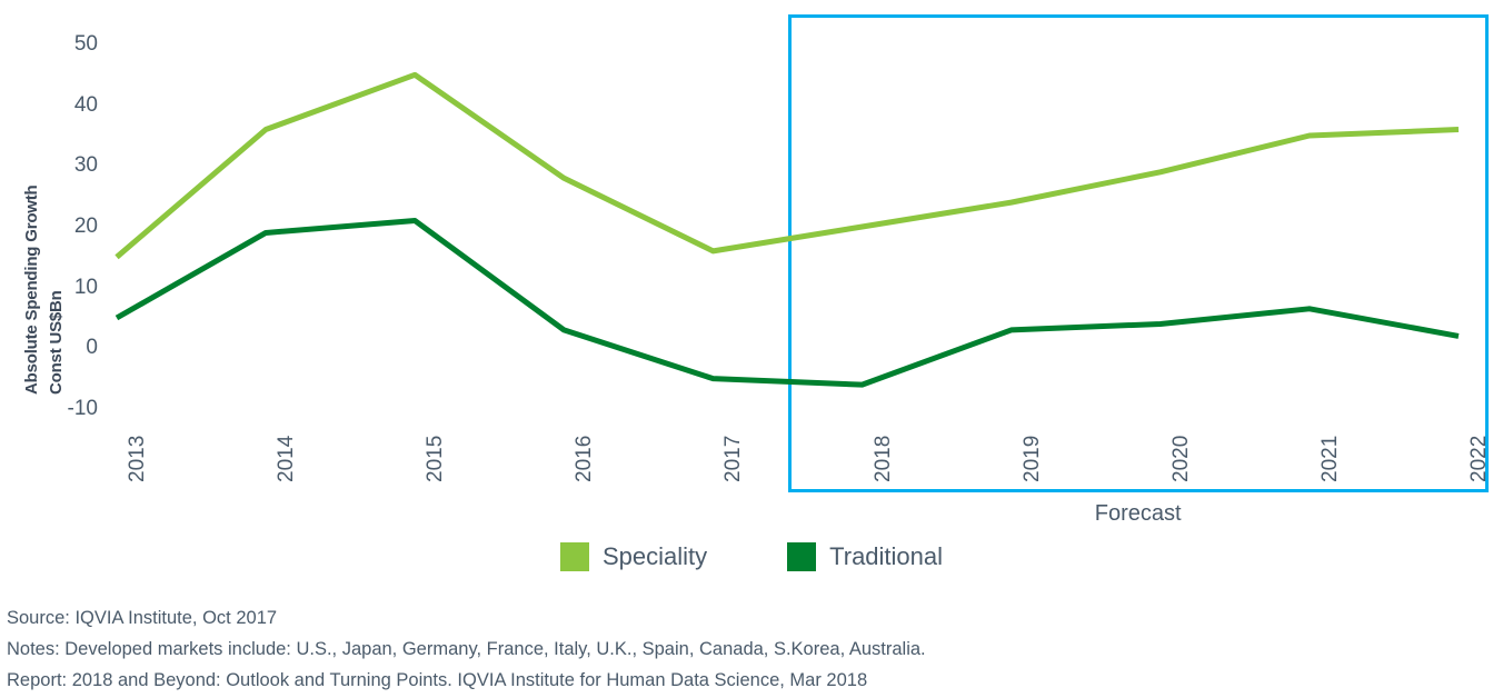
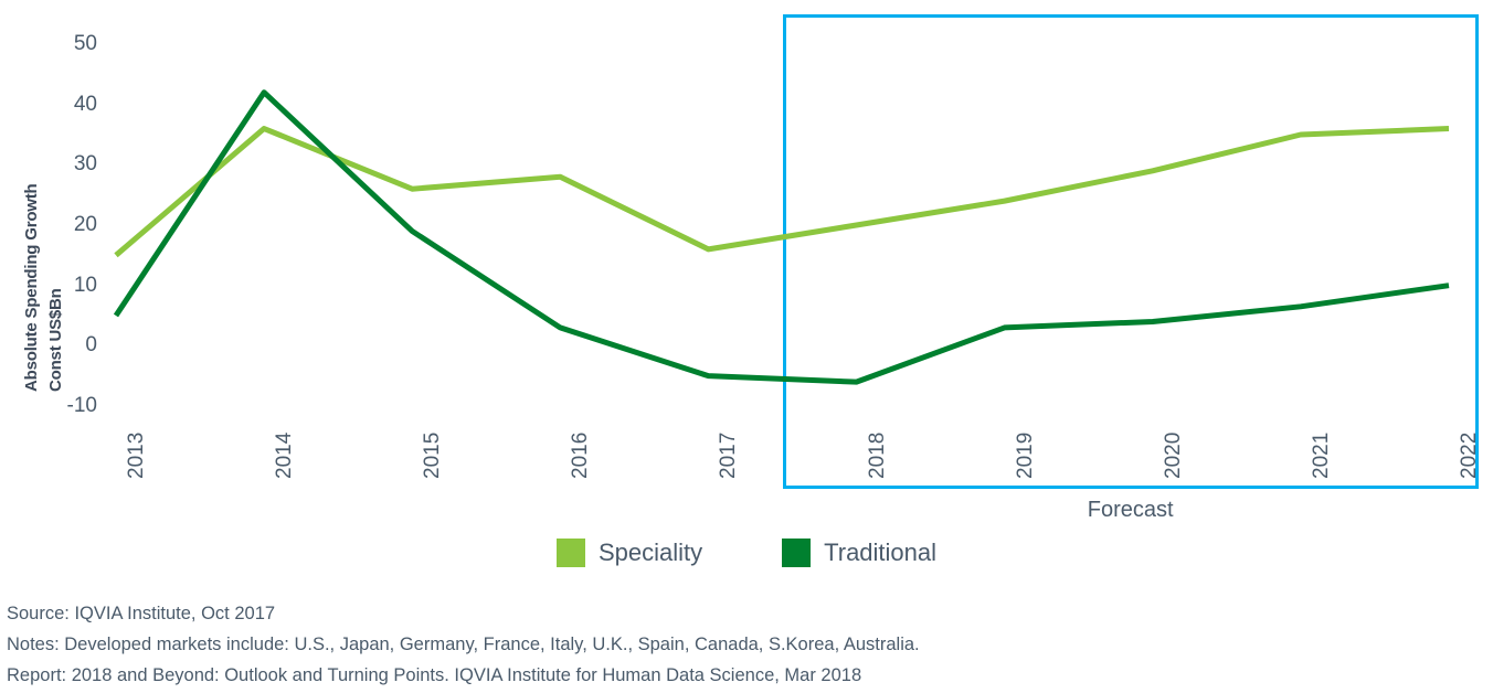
Traditional/2014: 19 -> 42
Speciality/2015: 45 -> 26
Traditional/2015: 21 -> 19
Traditional/2022: 2 -> 10
